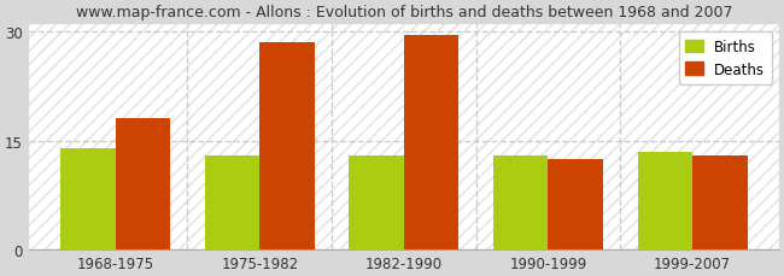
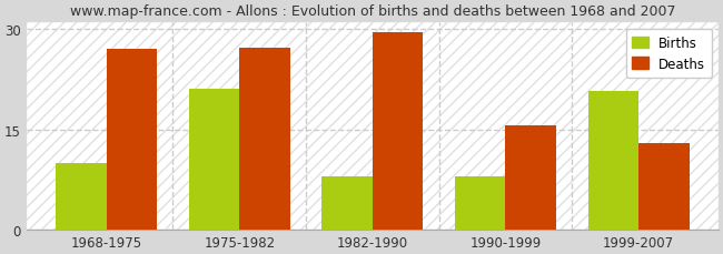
Births/1968-1975: 14.0 -> 10.0
Deaths/1968-1975: 18.0 -> 27.0
Births/1975-1982: 13.0 -> 21.0
Deaths/1975-1982: 28.5 -> 27.2
Births/1982-1990: 13.0 -> 8.0
Births/1990-1999: 13.0 -> 8.0
Deaths/1990-1999: 12.5 -> 15.6
Births/1999-2007: 13.5 -> 20.8
